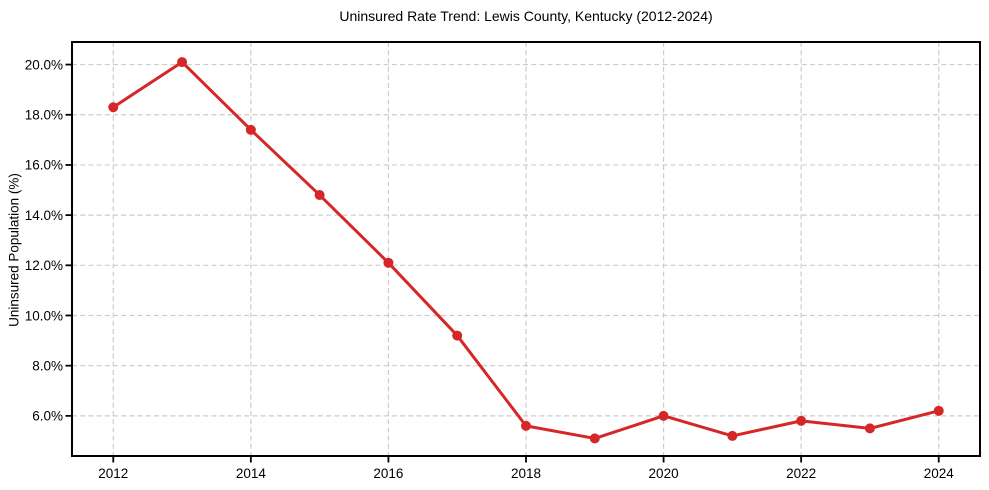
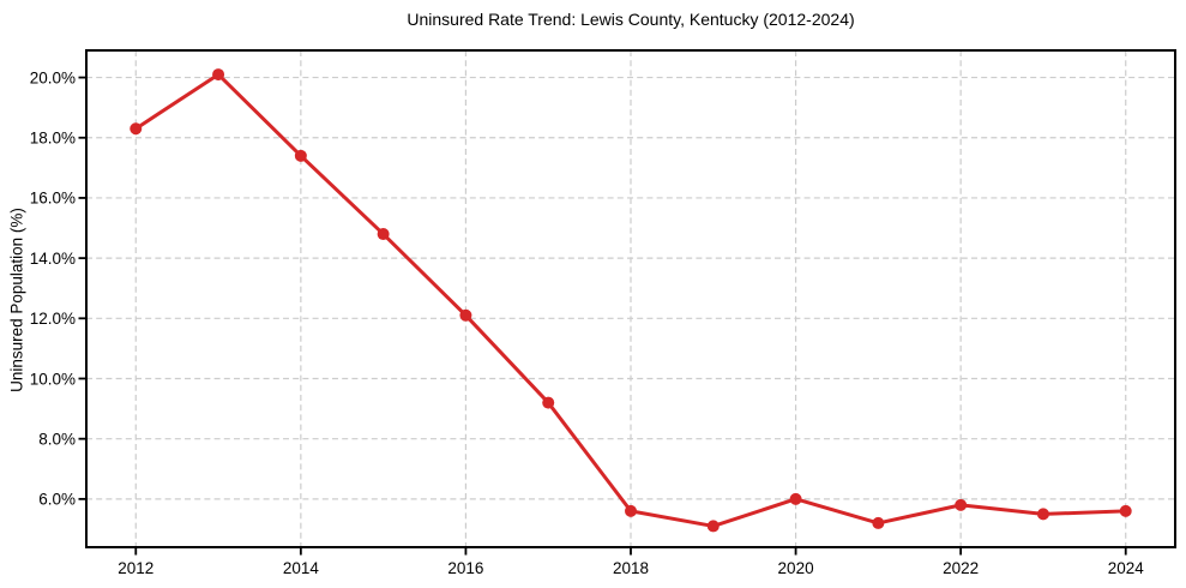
2024: 6.2% -> 5.6%
